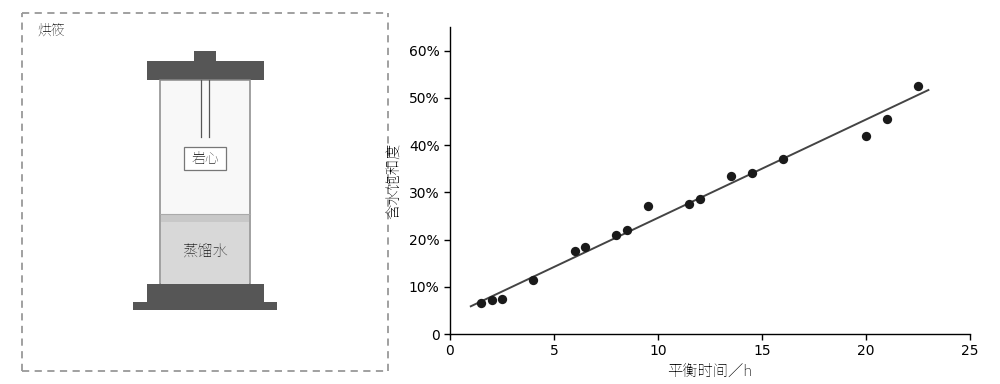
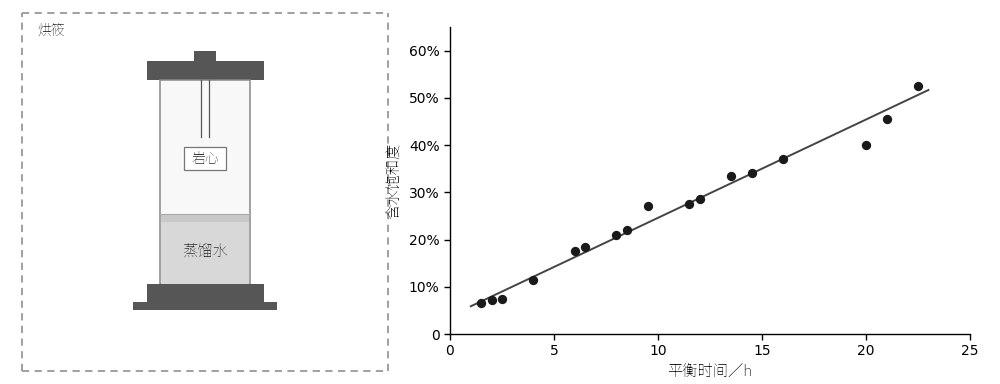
20: 42.0% -> 40.0%
